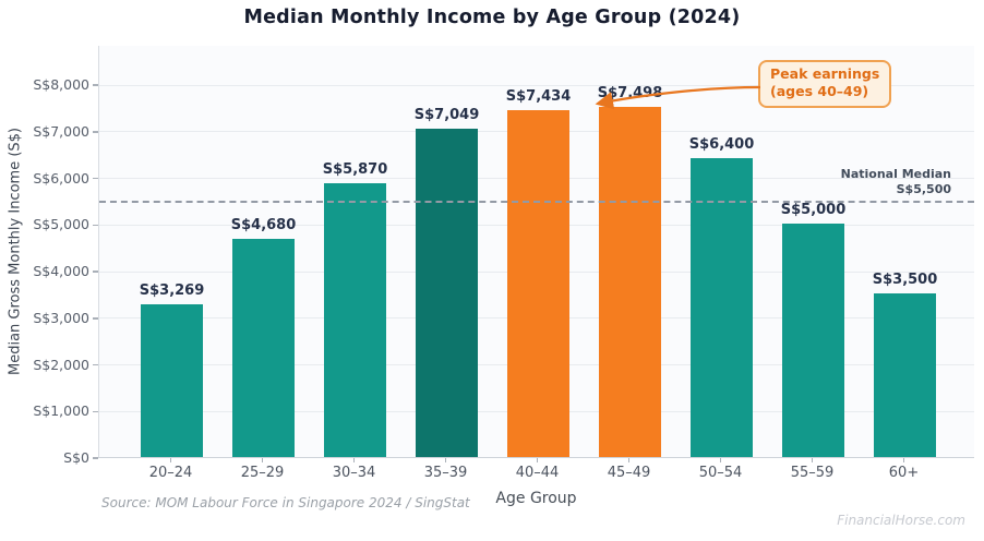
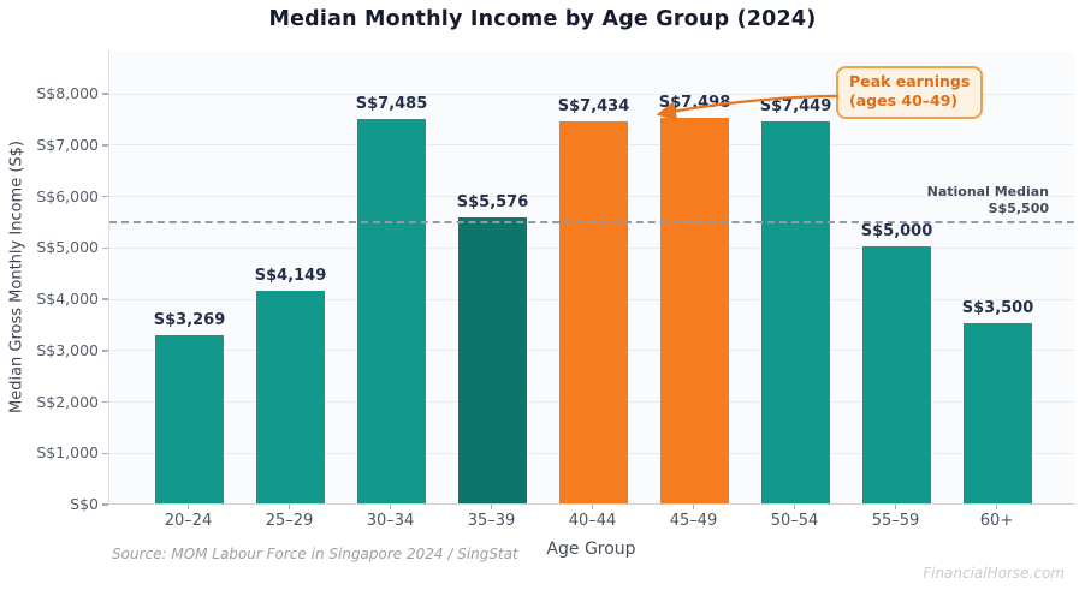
25–29: 4,680 -> 4,149
30–34: 5,870 -> 7,485
35–39: 7,049 -> 5,576
50–54: 6,400 -> 7,449
